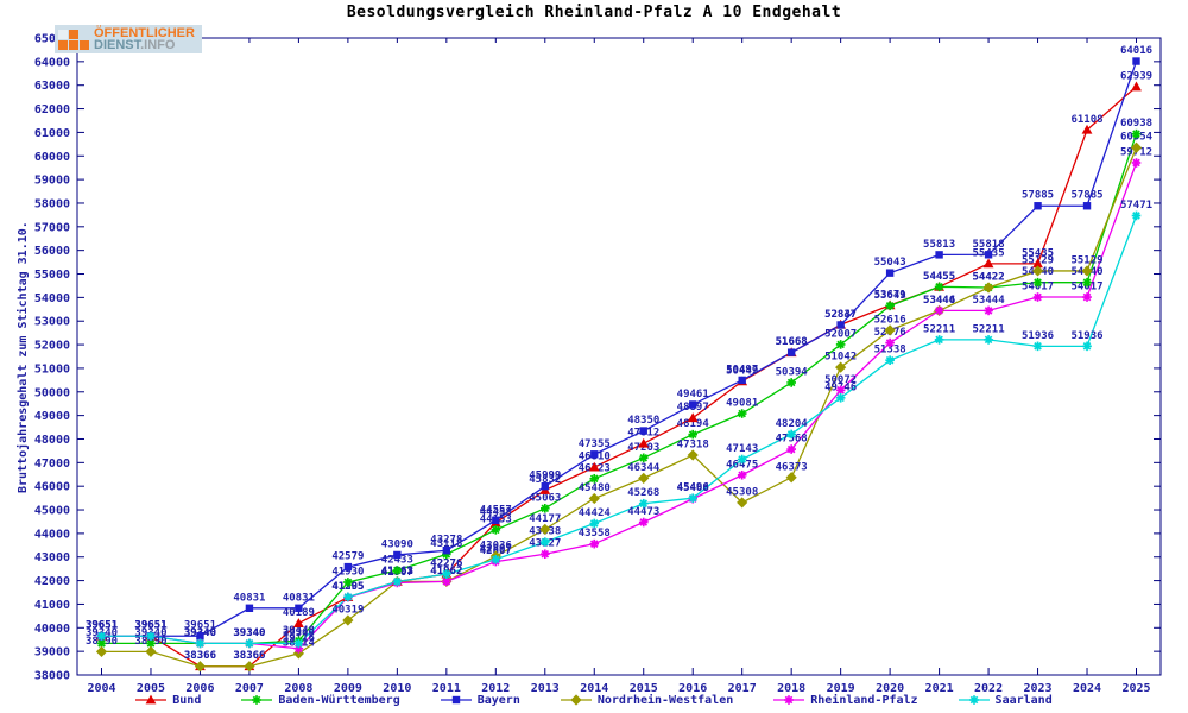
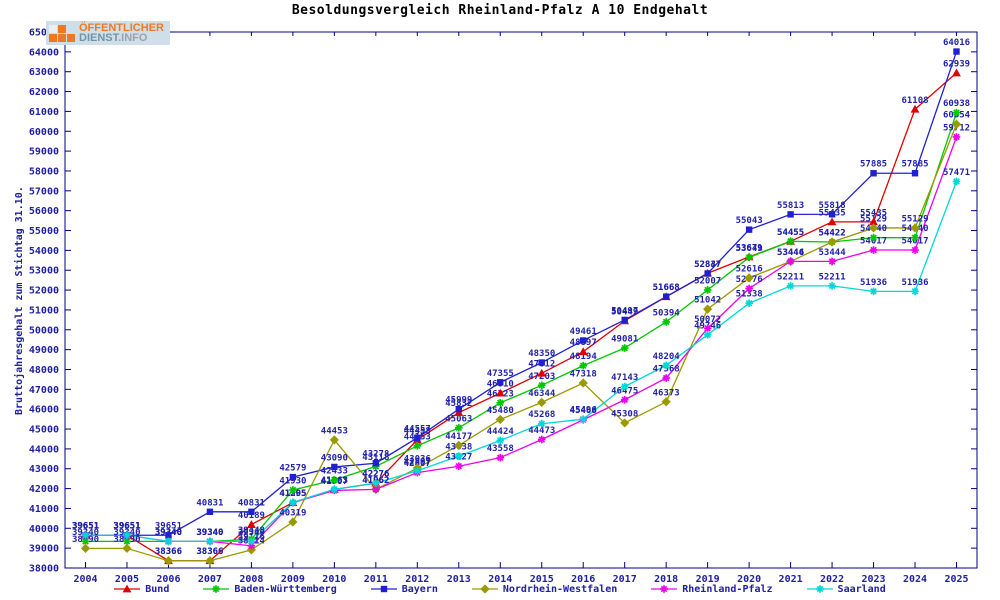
Nordrhein-Westfalen/2010: 41962 -> 44453
